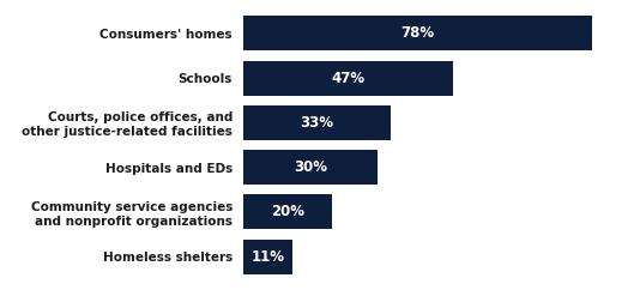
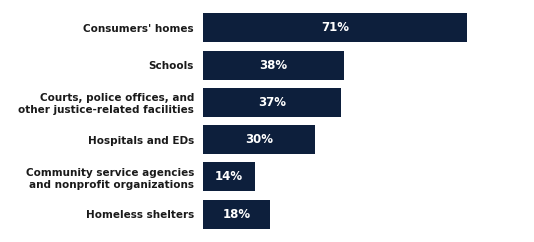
Consumers' homes: 78% -> 71%
Schools: 47% -> 38%
Courts, police offices, and other justice-related facilities: 33% -> 37%
Community service agencies and nonprofit organizations: 20% -> 14%
Homeless shelters: 11% -> 18%
